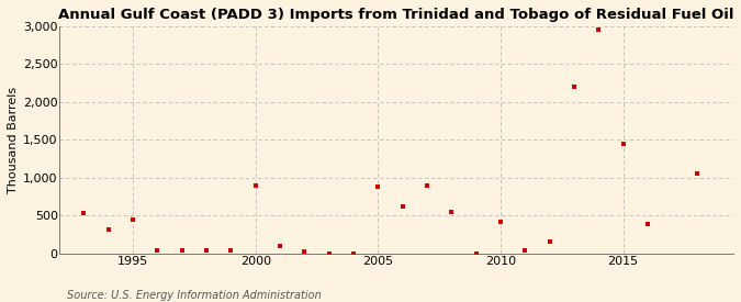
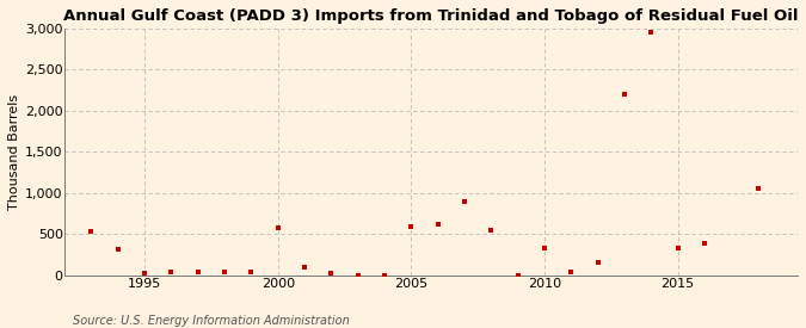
1995: 440 -> 20
2000: 900 -> 580
2005: 880 -> 590
2010: 420 -> 330
2015: 1,440 -> 330
